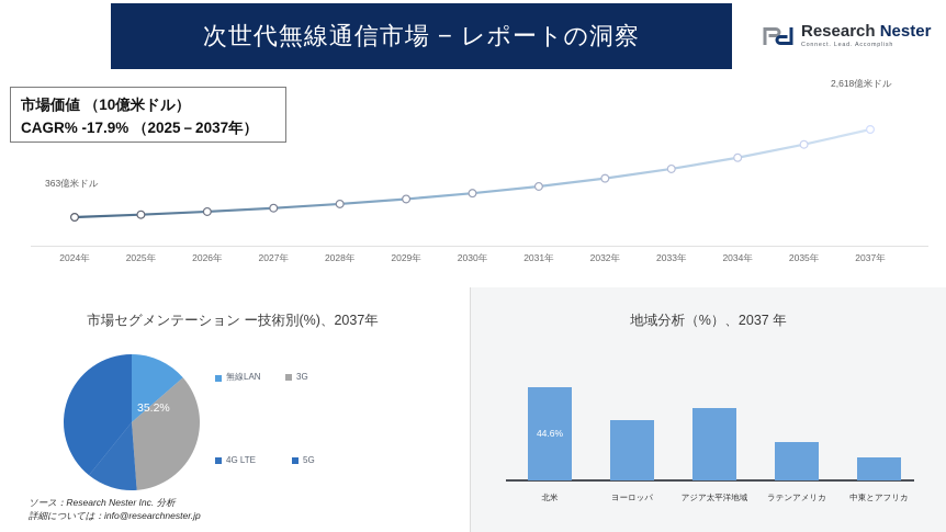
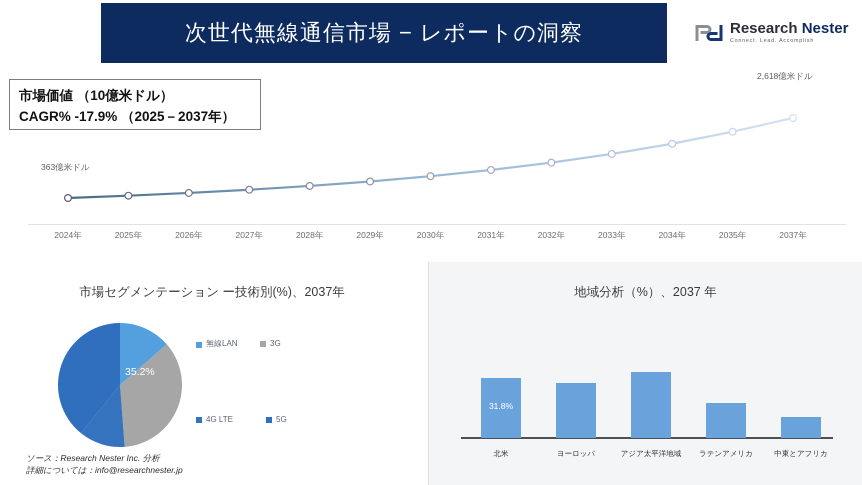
地域分析（%）、2037 年/北米: 44.6% -> 31.8%
